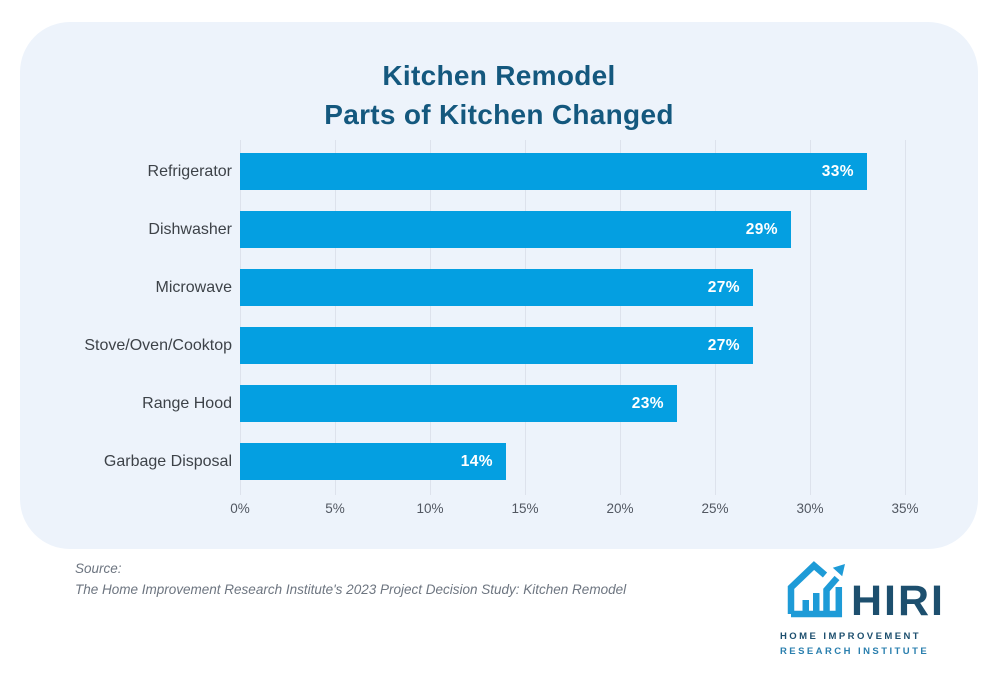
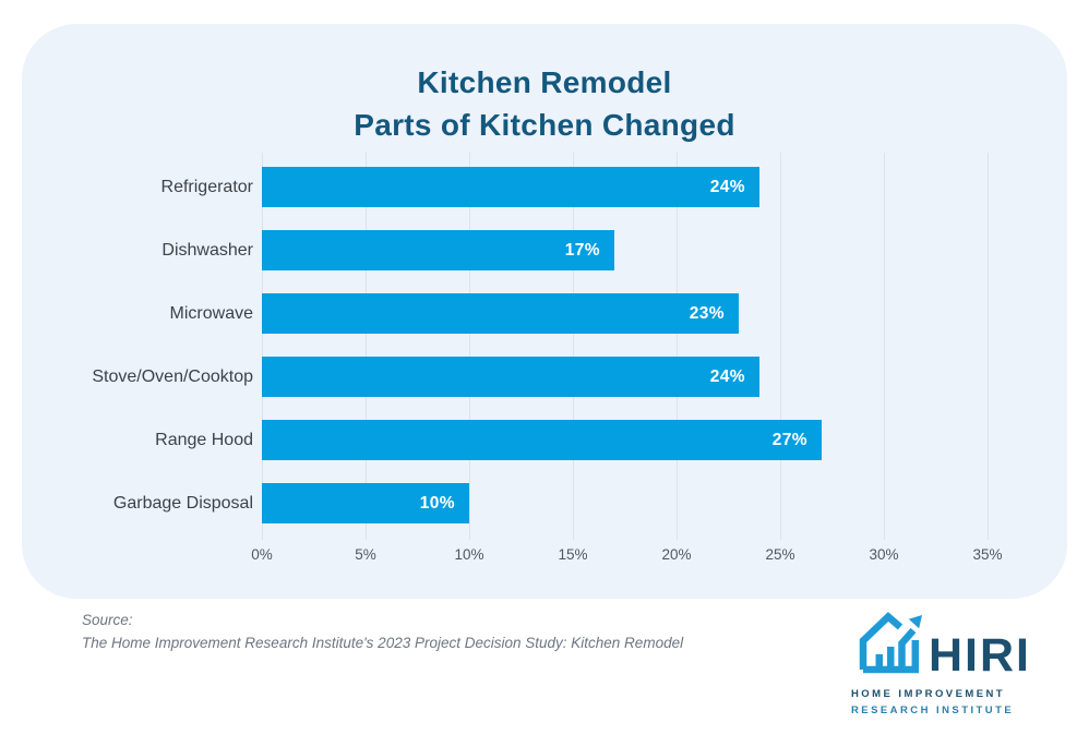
Refrigerator: 33% -> 24%
Dishwasher: 29% -> 17%
Microwave: 27% -> 23%
Stove/Oven/Cooktop: 27% -> 24%
Range Hood: 23% -> 27%
Garbage Disposal: 14% -> 10%
